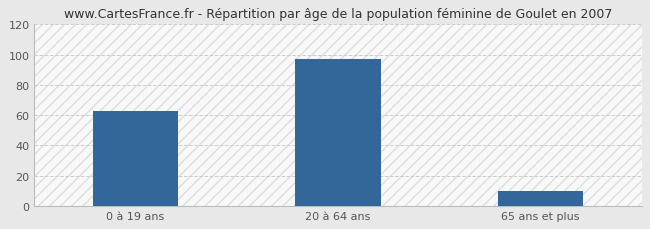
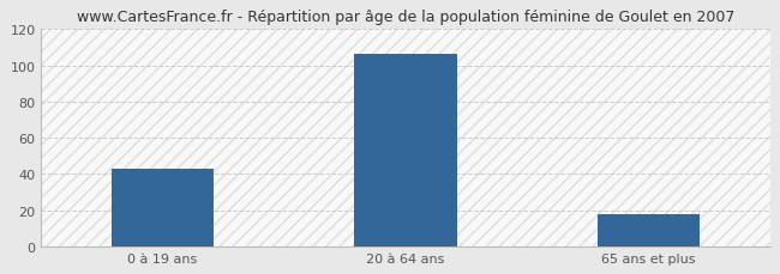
0 à 19 ans: 63 -> 43
20 à 64 ans: 97 -> 106
65 ans et plus: 10 -> 18
